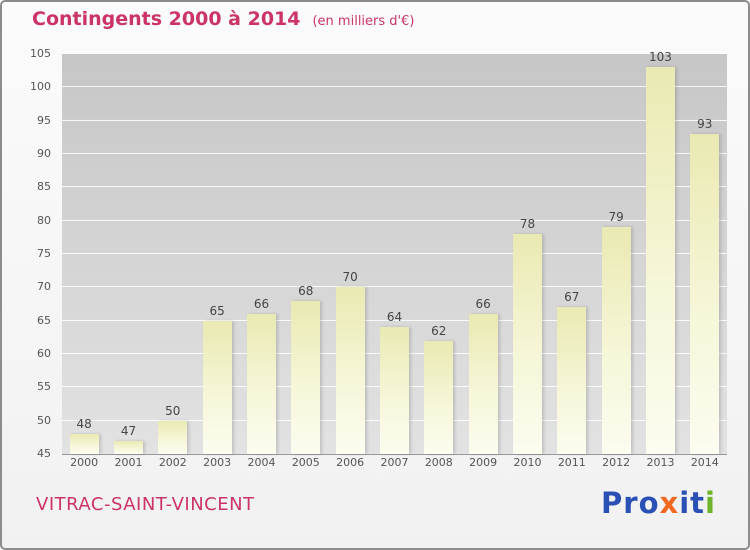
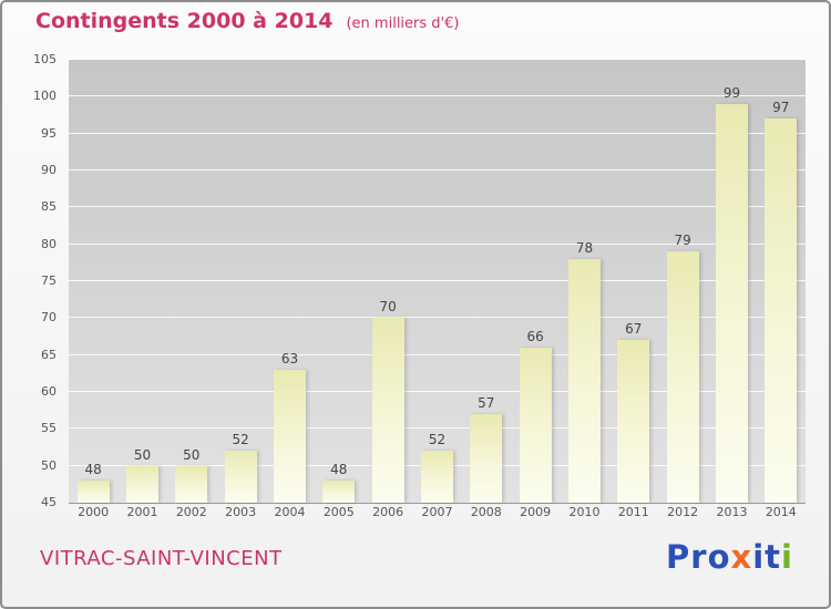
2001: 47 -> 50
2003: 65 -> 52
2004: 66 -> 63
2005: 68 -> 48
2007: 64 -> 52
2008: 62 -> 57
2013: 103 -> 99
2014: 93 -> 97
